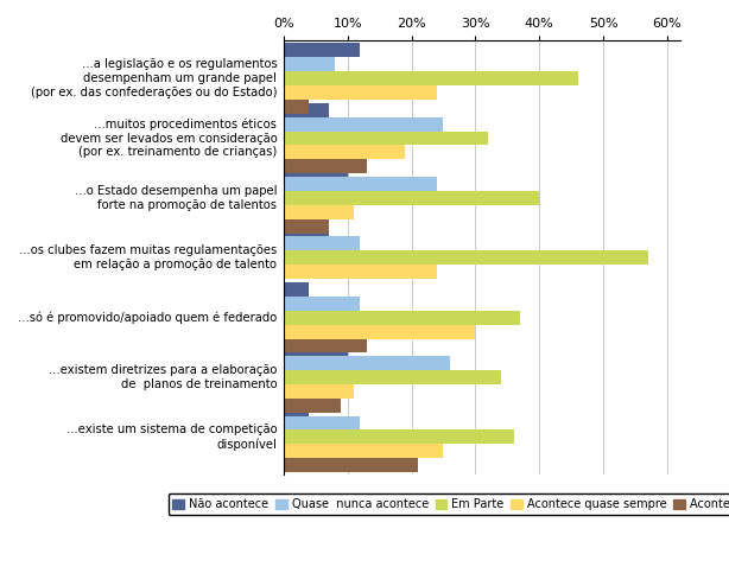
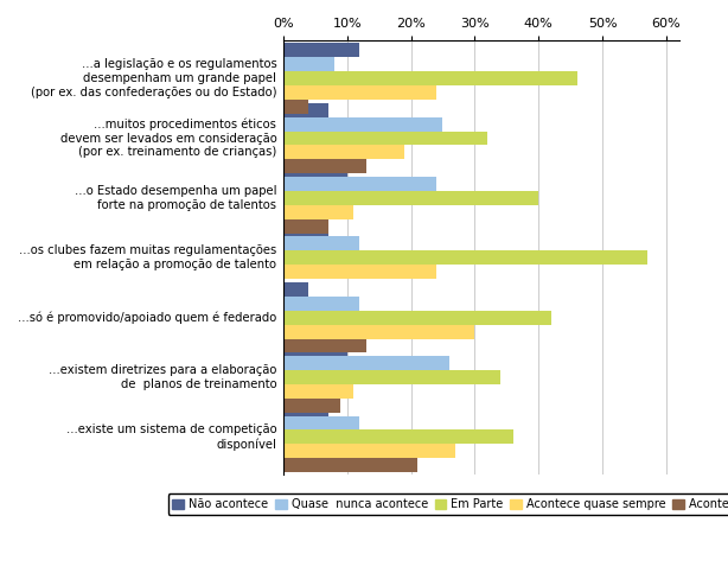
Em Parte/...só é promovido/apoiado quem é federado: 37% -> 42%
Não acontece/...existe um sistema de competição disponível: 4% -> 7%
Acontece quase sempre/...existe um sistema de competição disponível: 25% -> 27%
